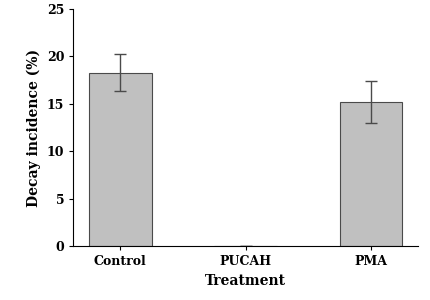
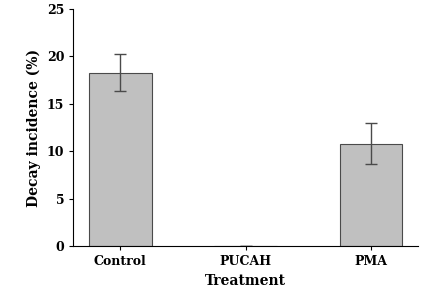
PMA: 15.2 -> 10.8
